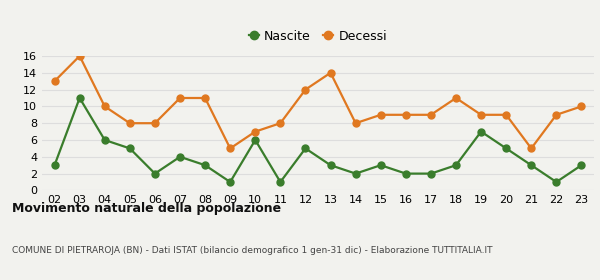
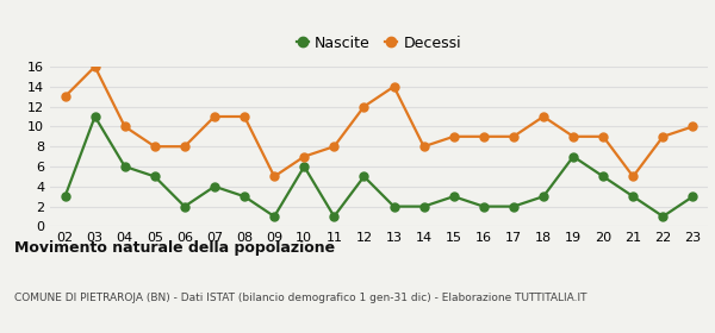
Nascite/13: 3 -> 2
